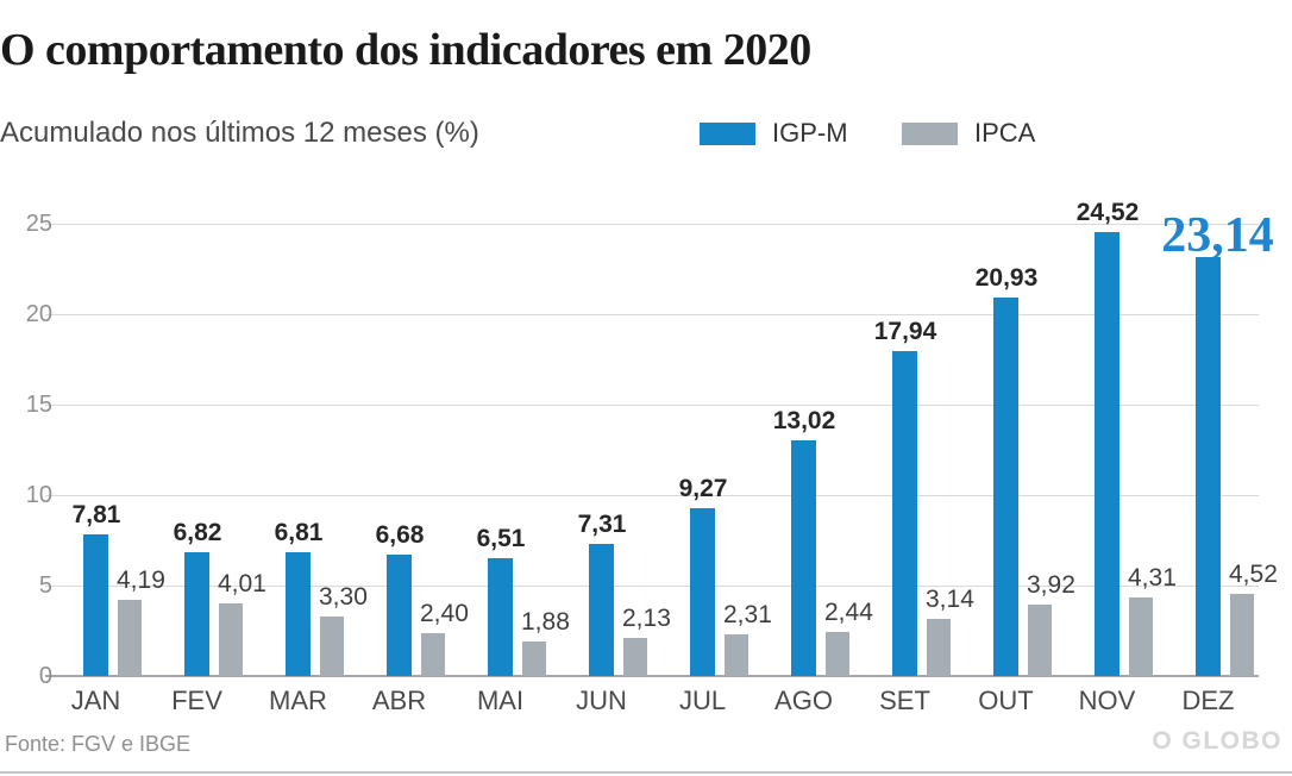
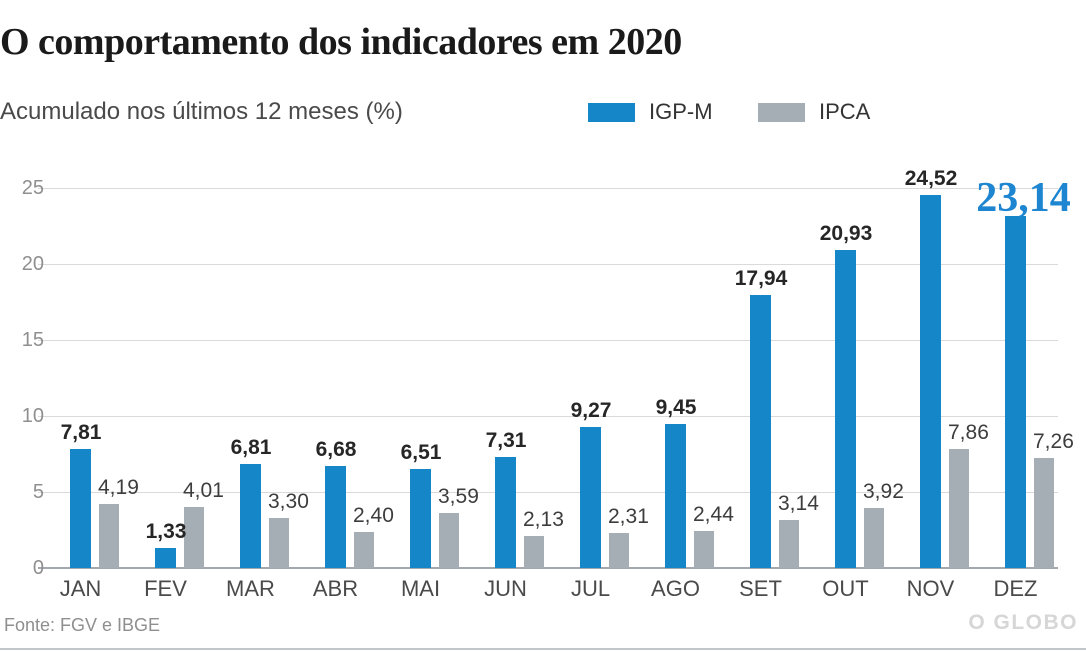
IGP-M/FEV: 6,82 -> 1,33
IPCA/MAI: 1,88 -> 3,59
IGP-M/AGO: 13,02 -> 9,45
IPCA/NOV: 4,31 -> 7,86
IPCA/DEZ: 4,52 -> 7,26
